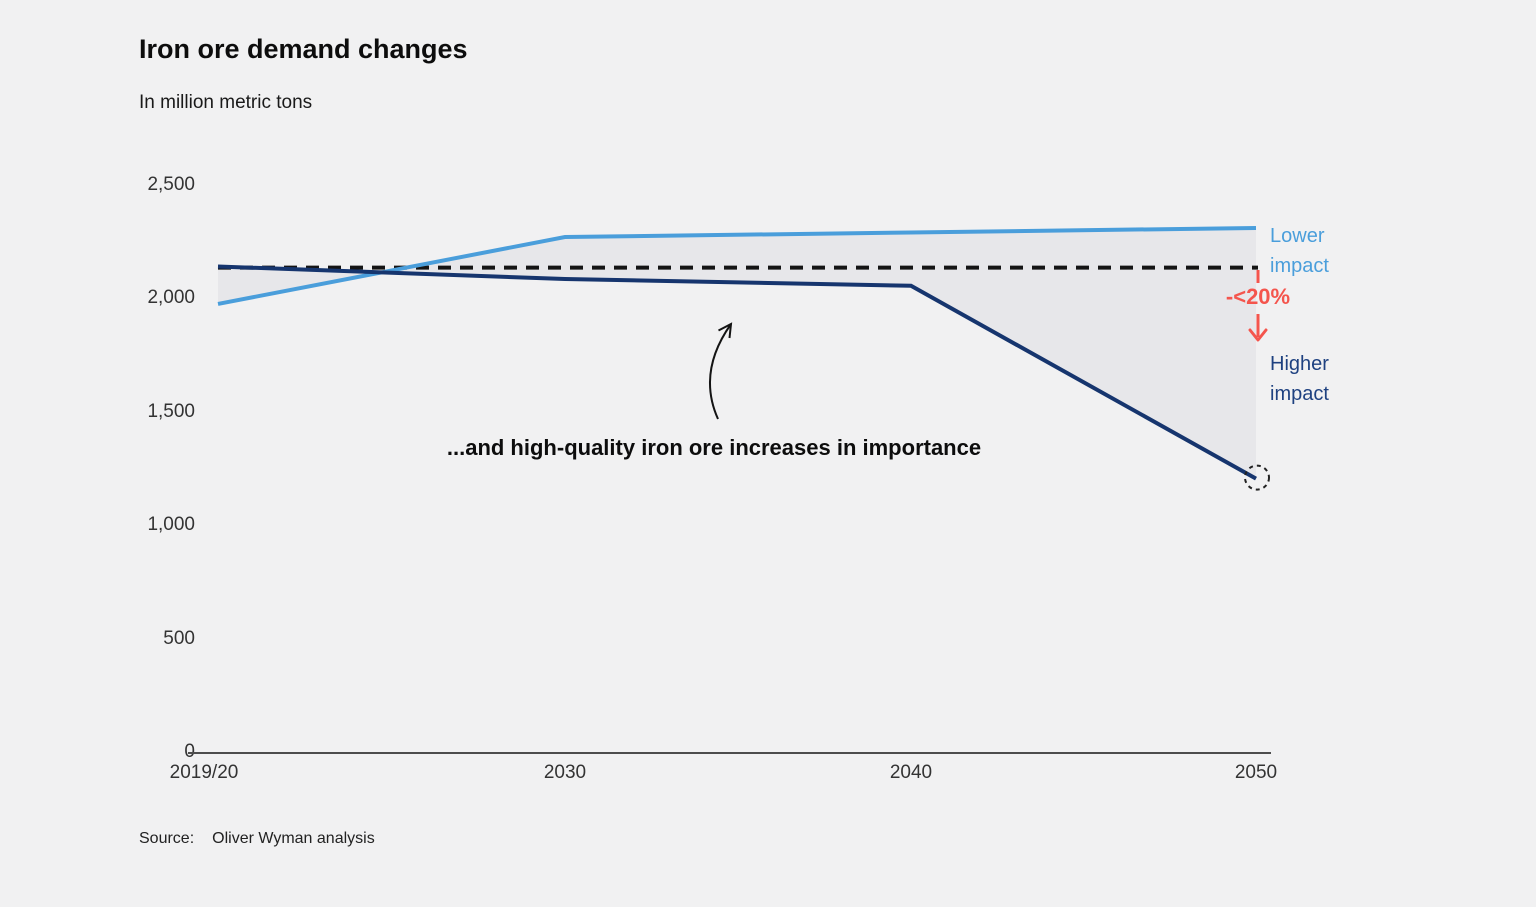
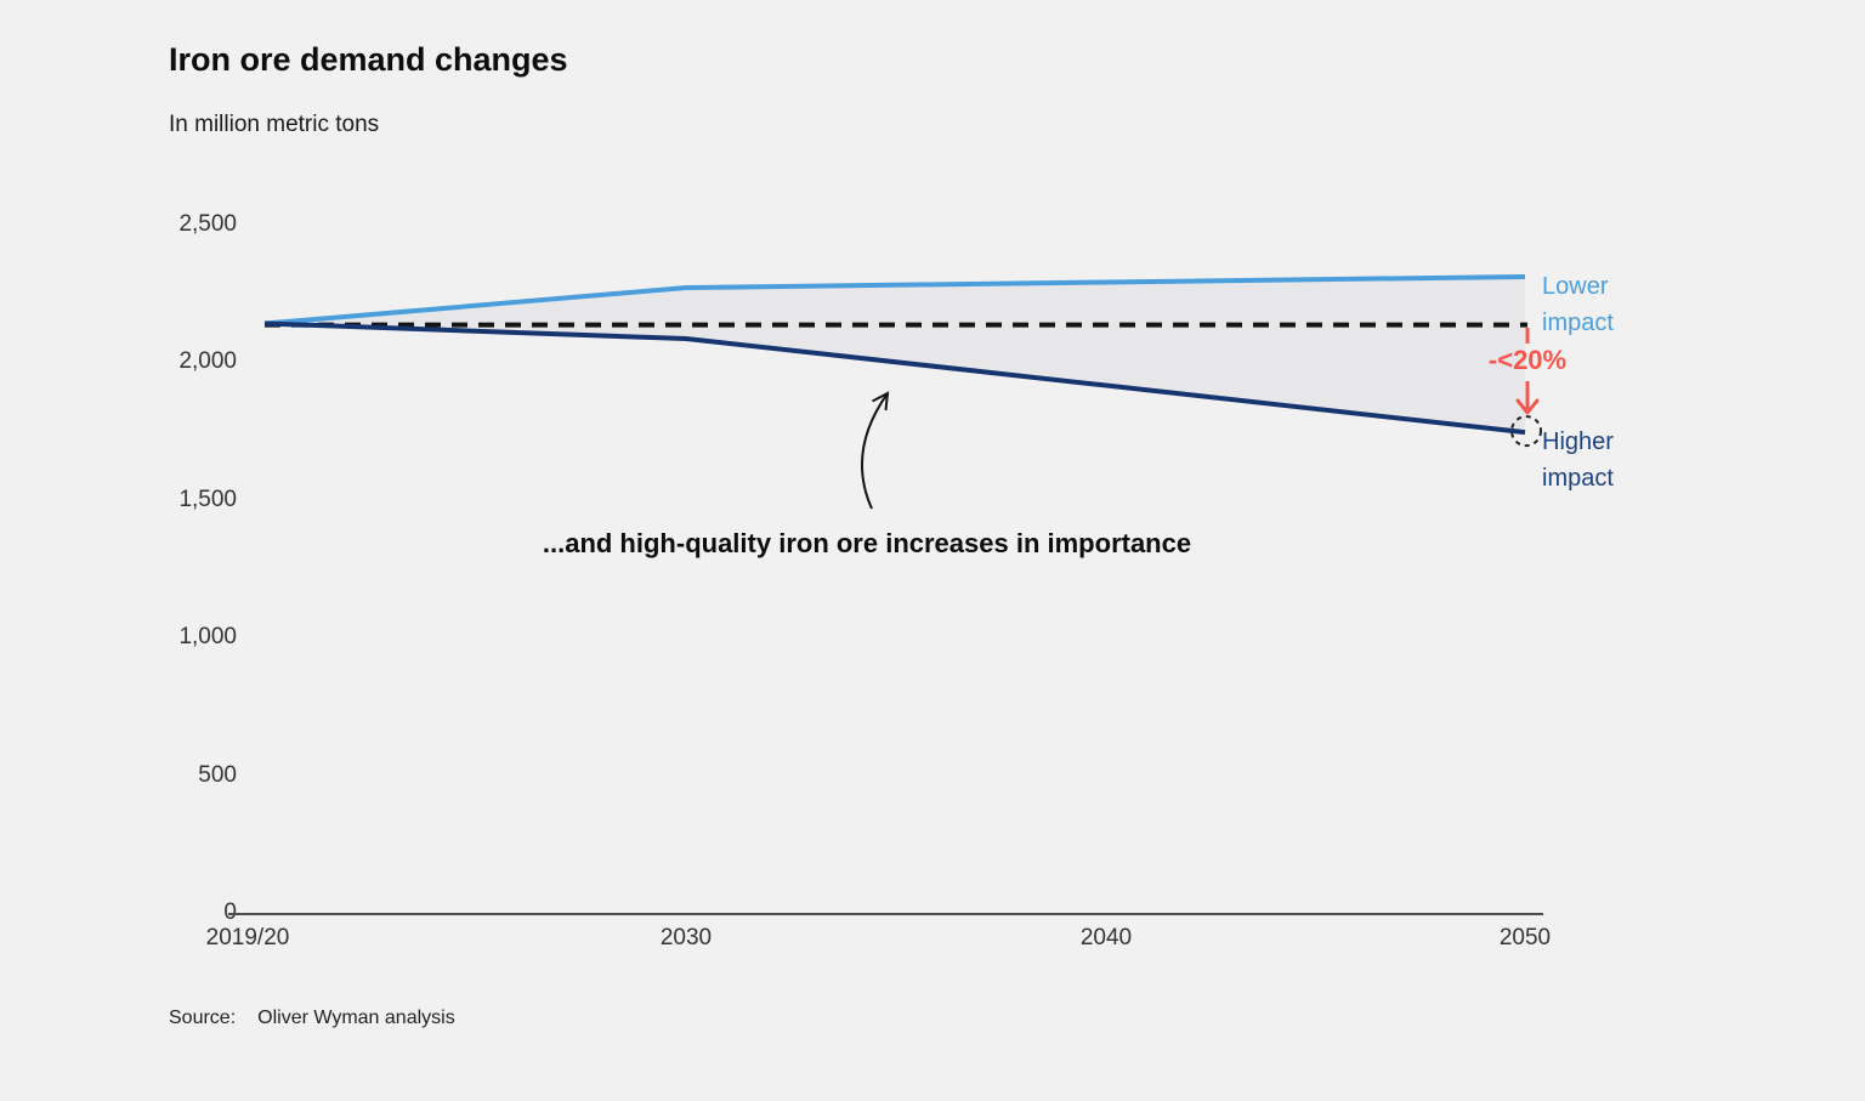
Lower impact/2019/20: 1980 -> 2140
Higher impact/2040: 2060 -> 1920
Higher impact/2050: 1210 -> 1750
